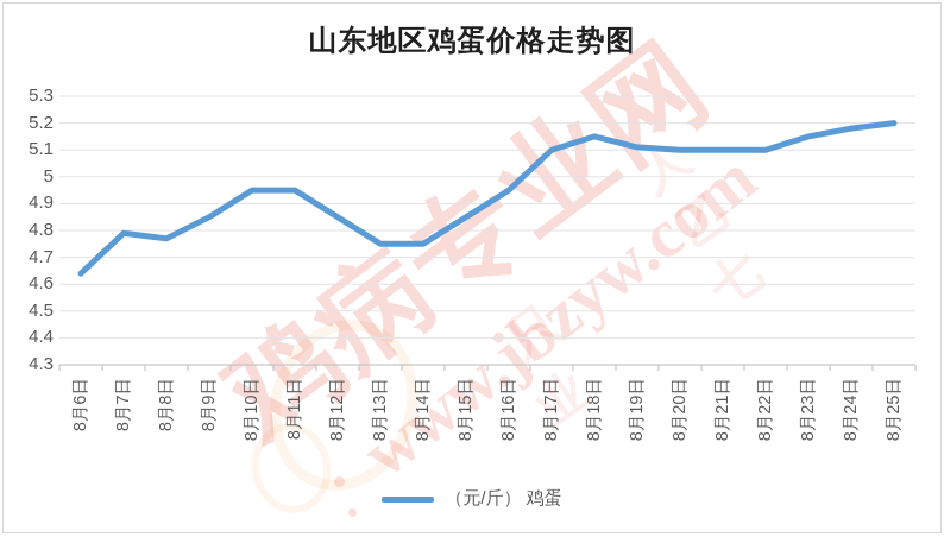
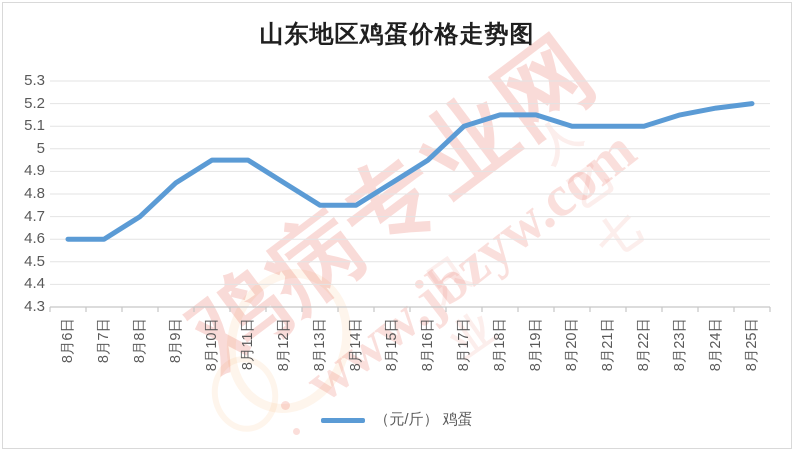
8月6日: 4.64 -> 4.60
8月7日: 4.79 -> 4.60
8月8日: 4.77 -> 4.70
8月19日: 5.11 -> 5.15
